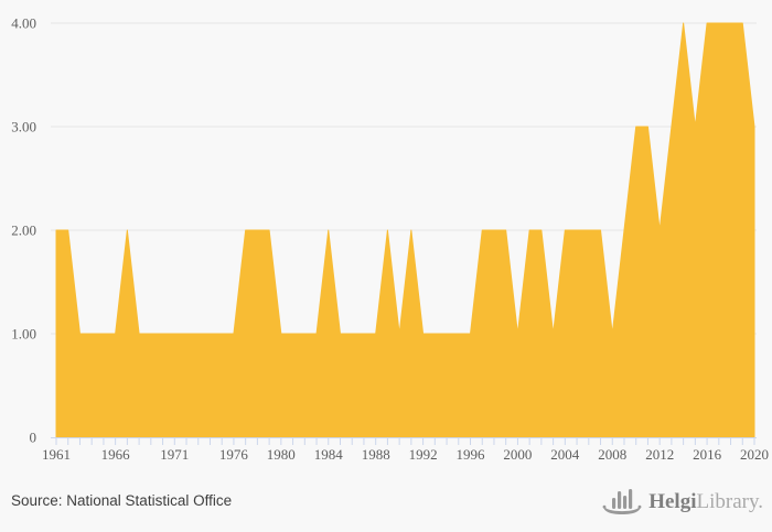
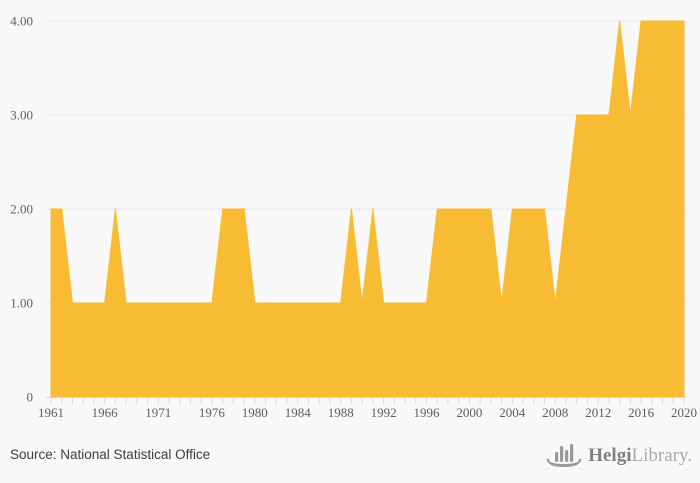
1984: 2 -> 1
2000: 1 -> 2
2012: 2 -> 3
2020: 3 -> 4
